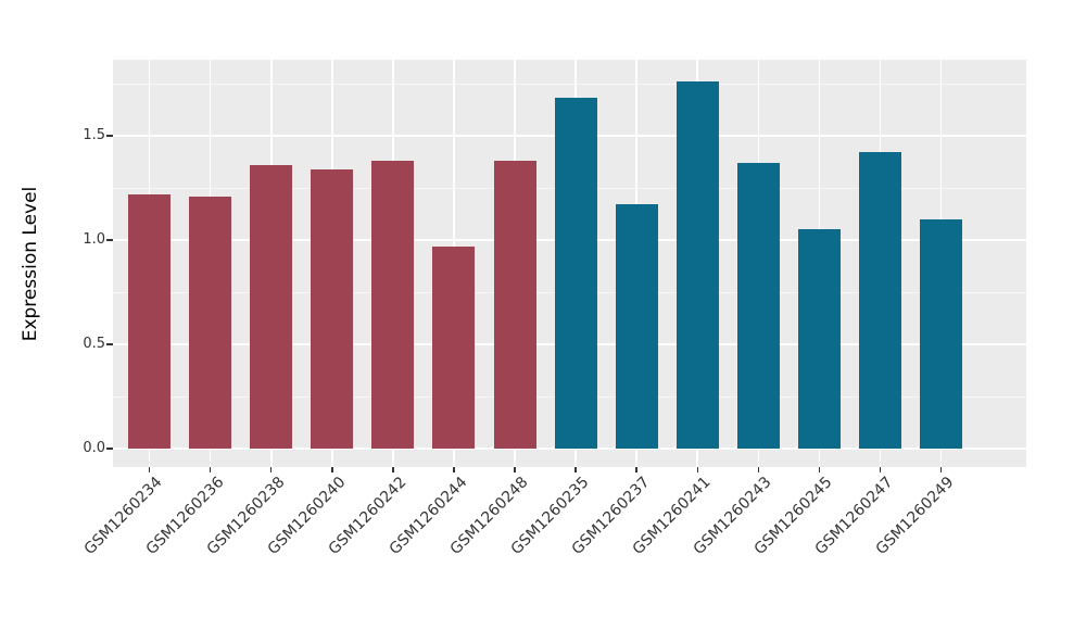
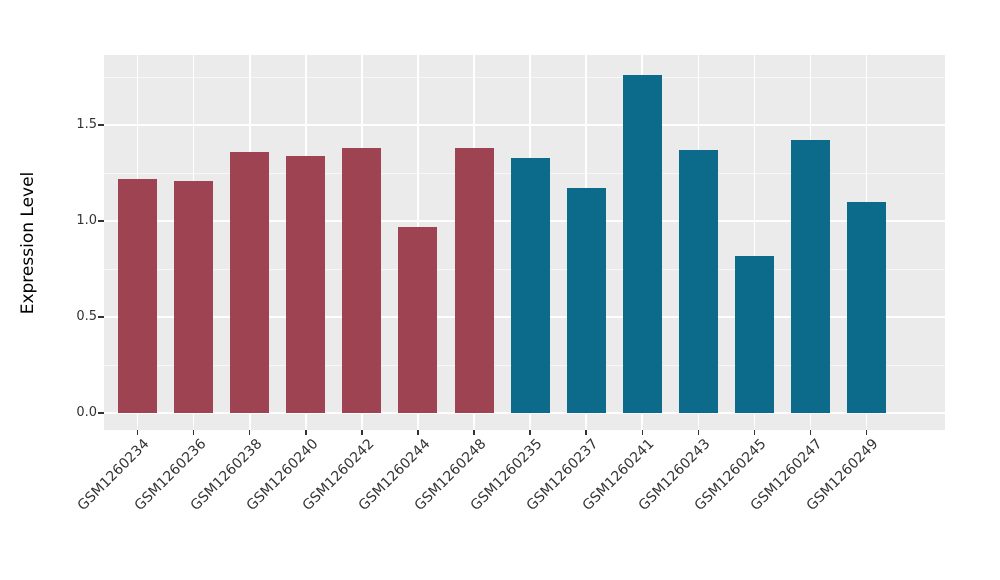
GSM1260235: 1.68 -> 1.33
GSM1260245: 1.05 -> 0.82
